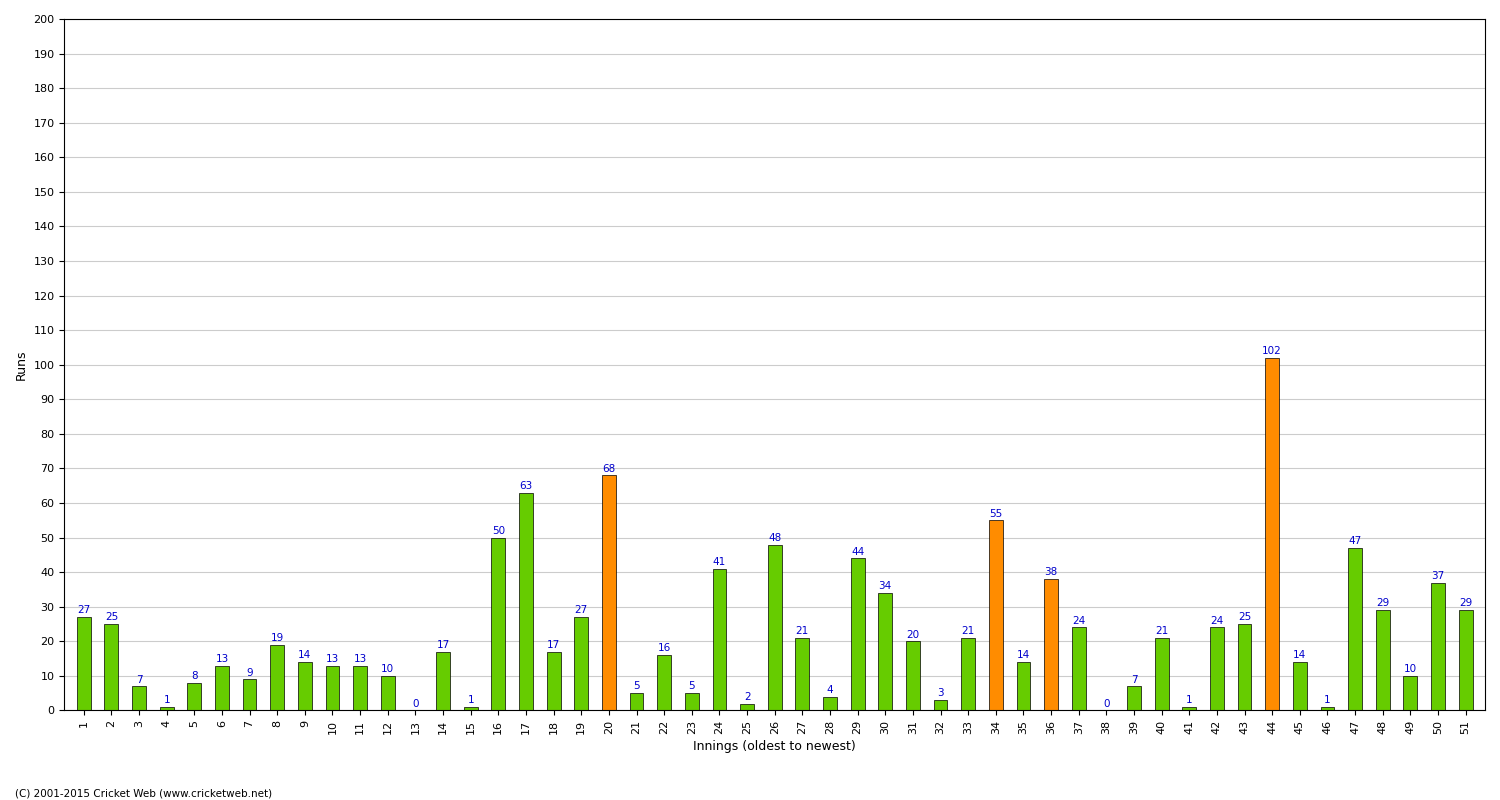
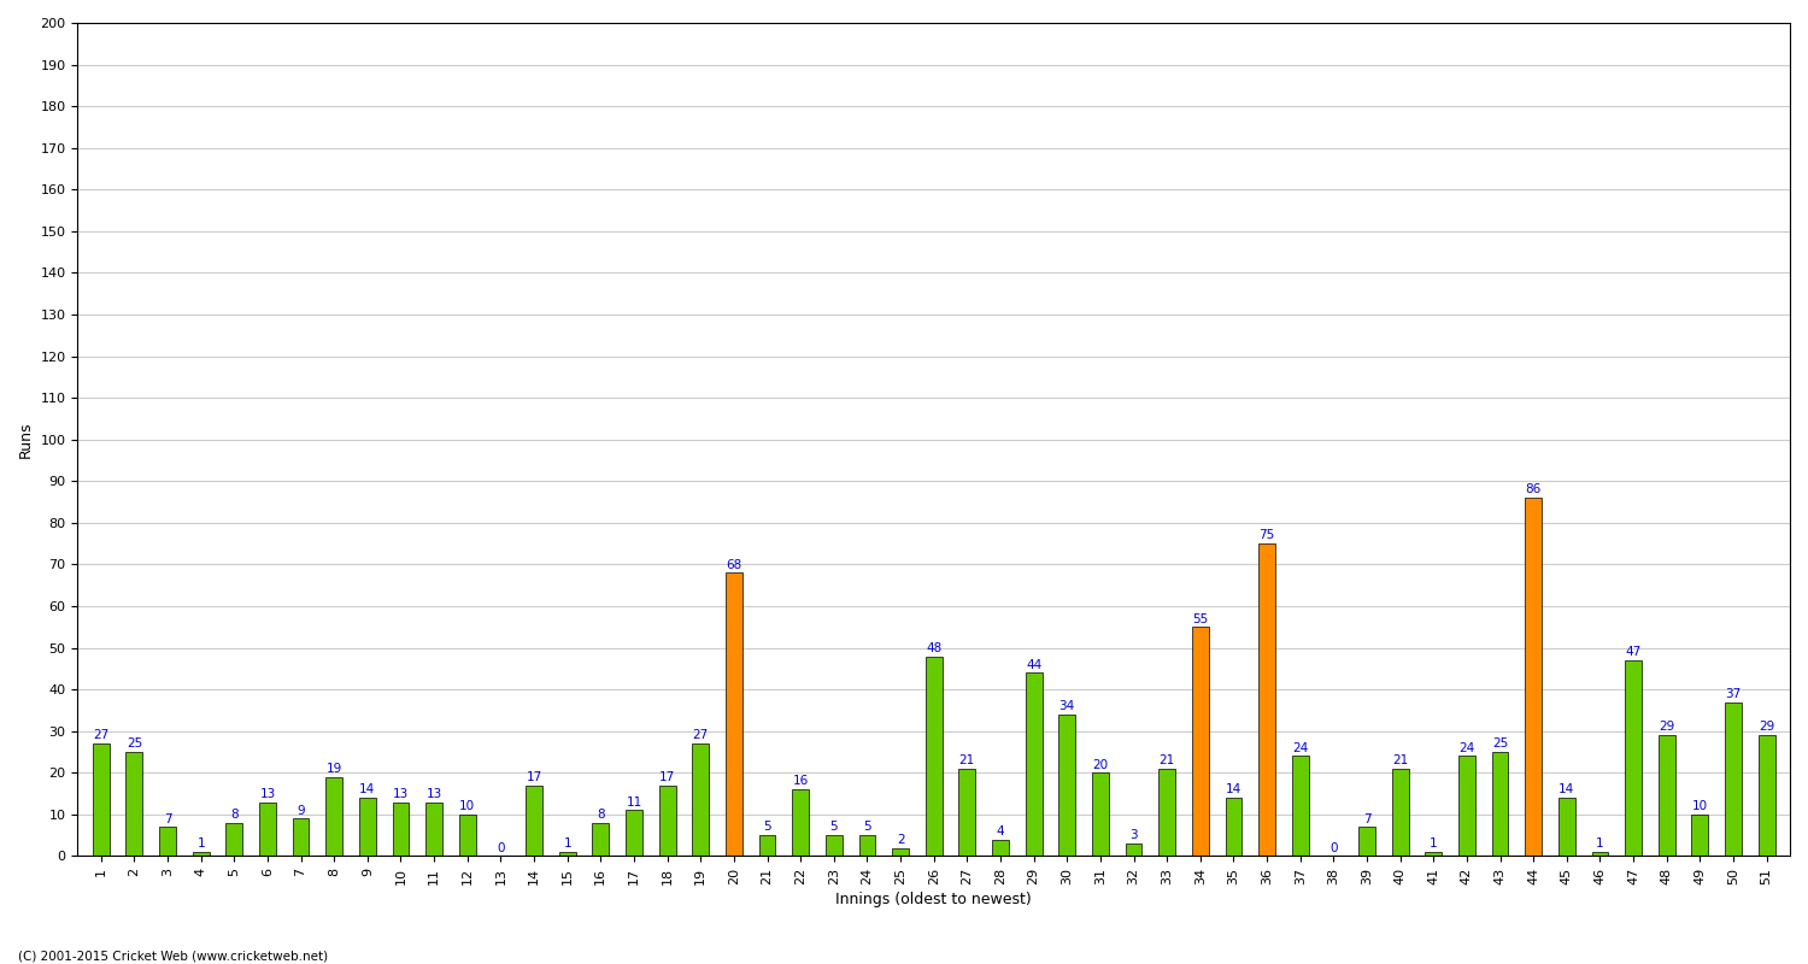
16: 50 -> 8
17: 63 -> 11
24: 41 -> 5
36: 38 -> 75
44: 102 -> 86
